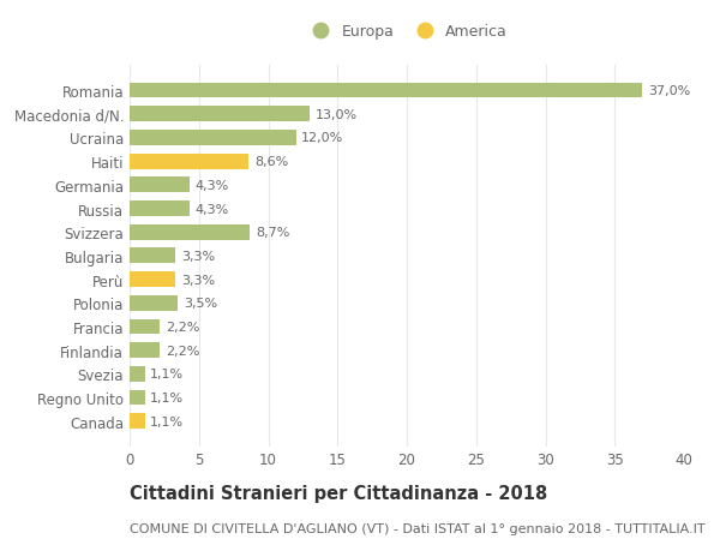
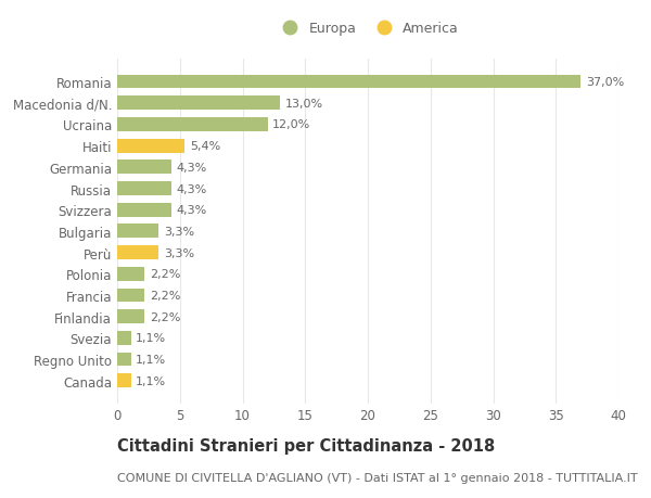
Haiti: 8,6% -> 5,4%
Svizzera: 8,7% -> 4,3%
Polonia: 3,5% -> 2,2%
